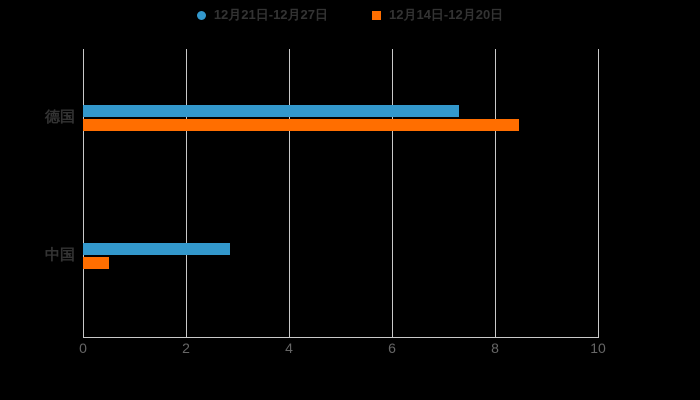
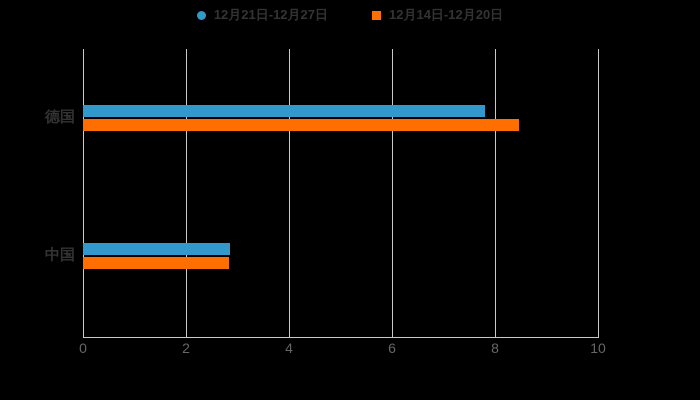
12月21日-12月27日/德国: 7.3 -> 7.8
12月14日-12月20日/中国: 0.5 -> 2.8
